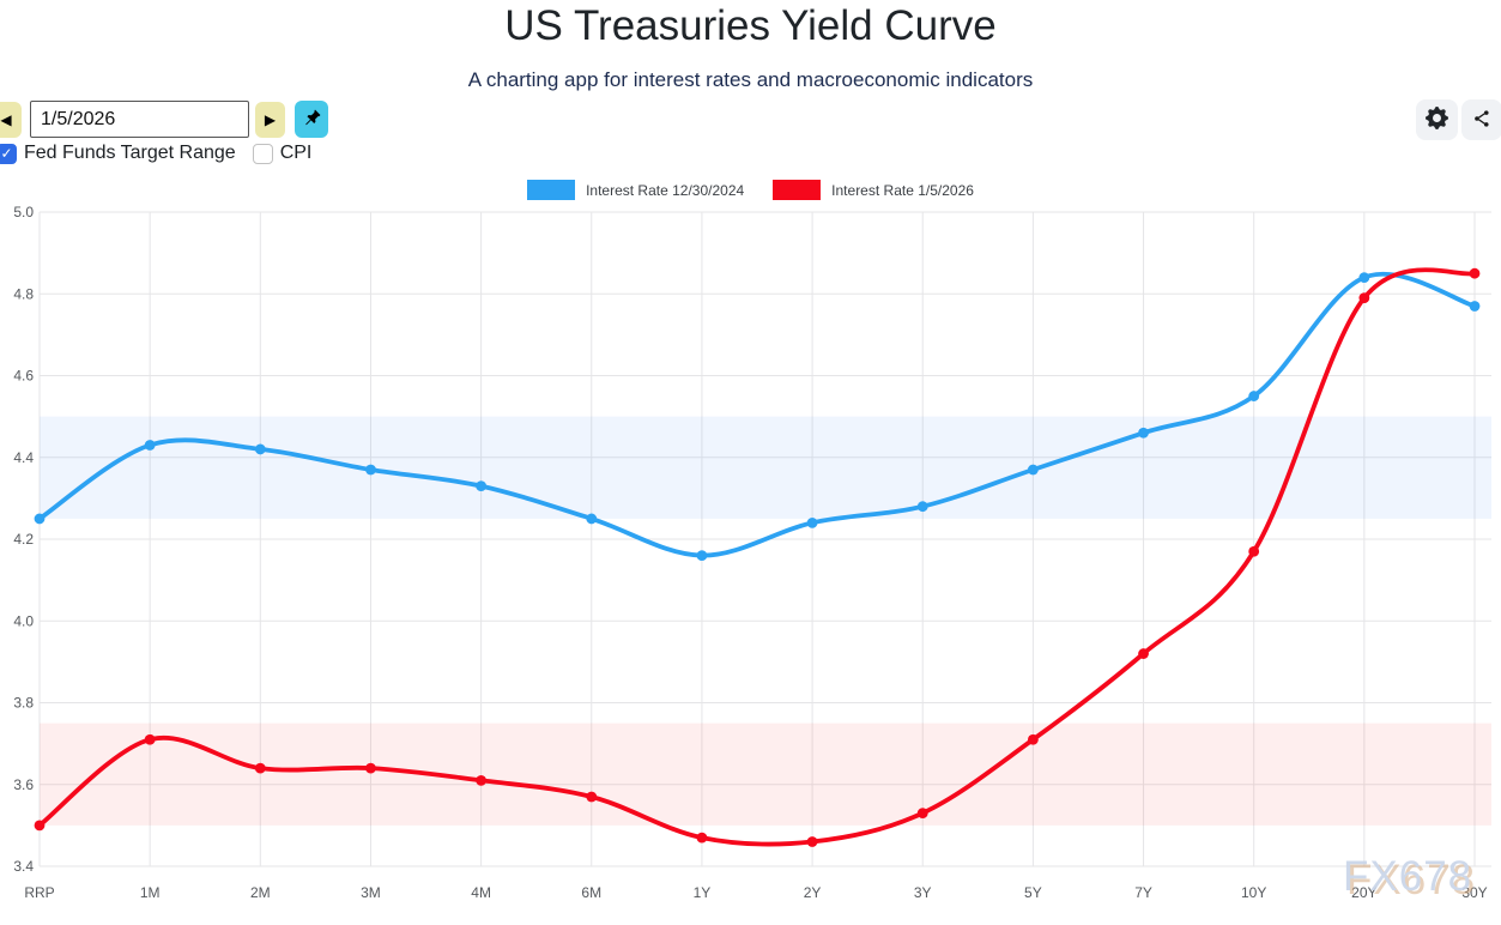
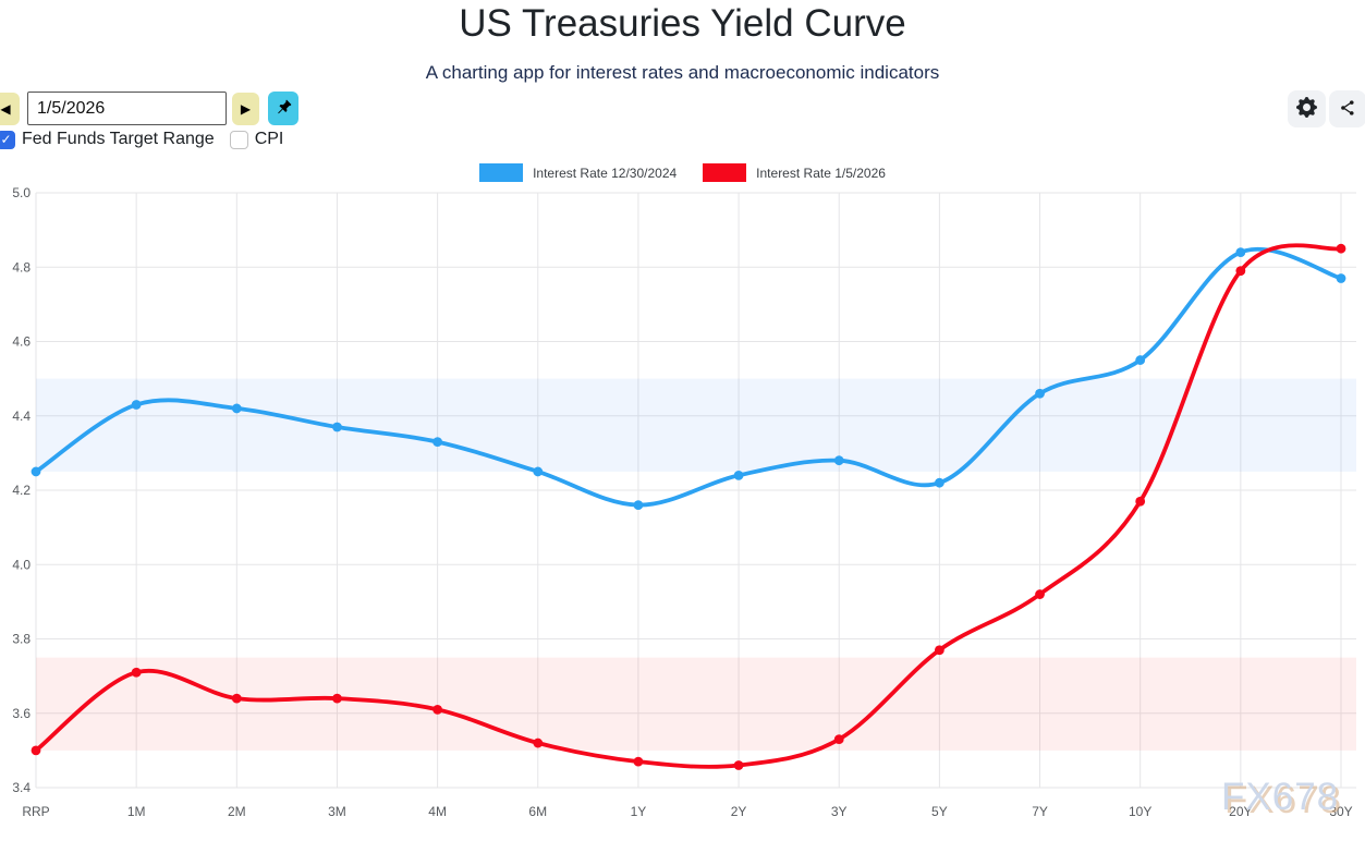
Interest Rate 1/5/2026/6M: 3.57 -> 3.52
Interest Rate 12/30/2024/5Y: 4.37 -> 4.22
Interest Rate 1/5/2026/5Y: 3.71 -> 3.77
